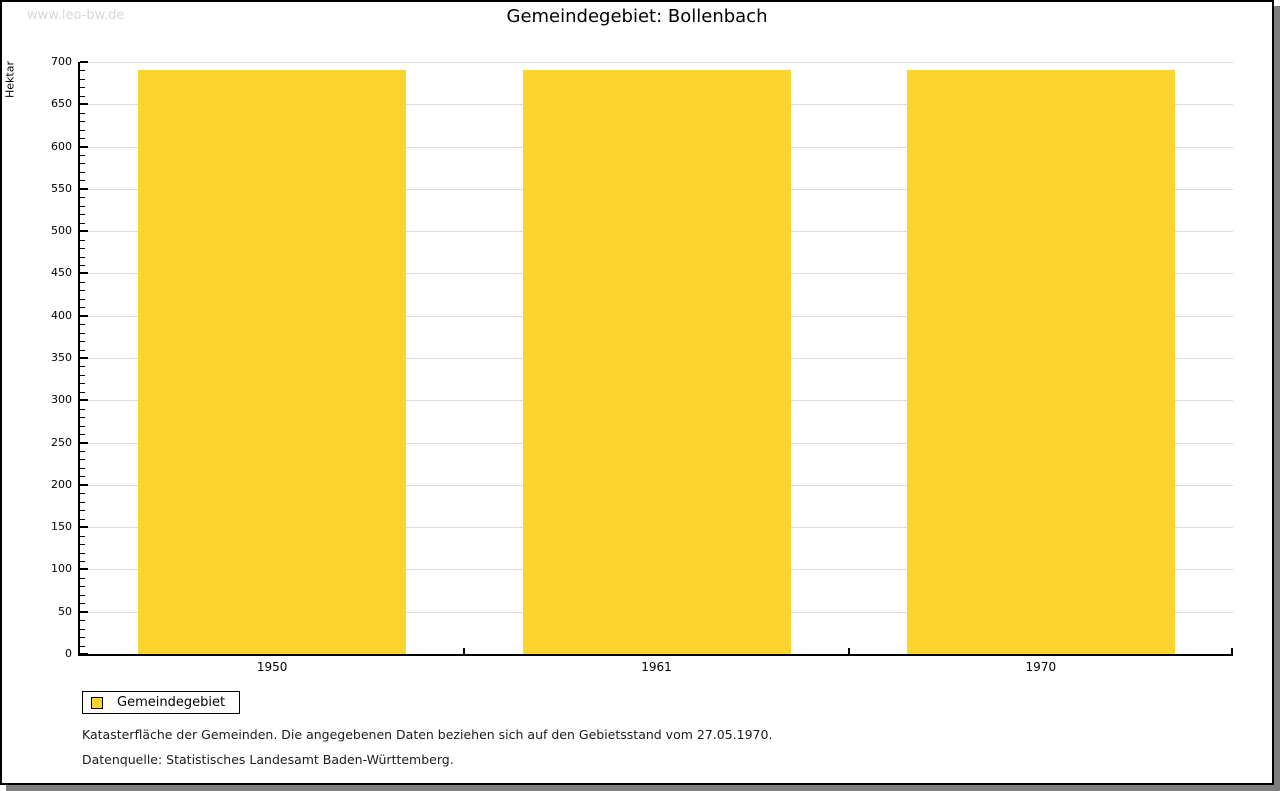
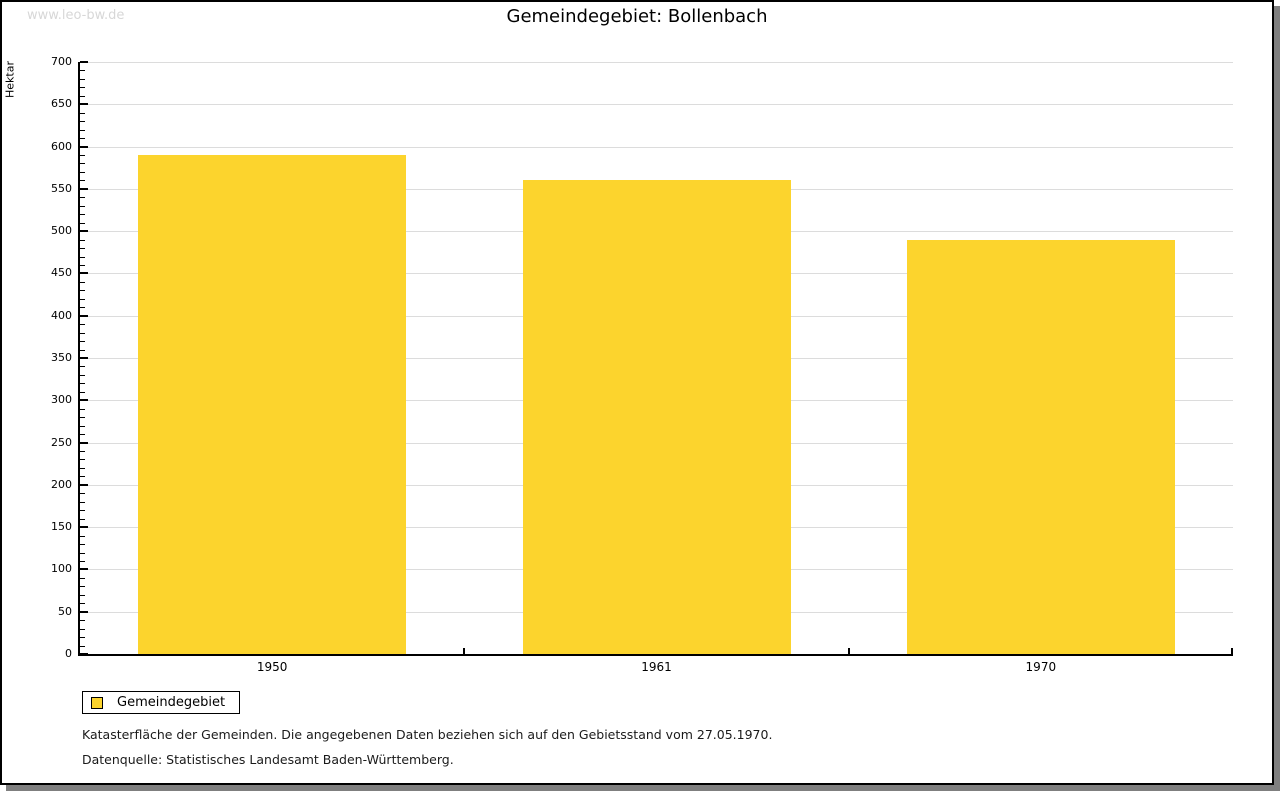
1950: 690 -> 590
1961: 690 -> 560
1970: 690 -> 490
